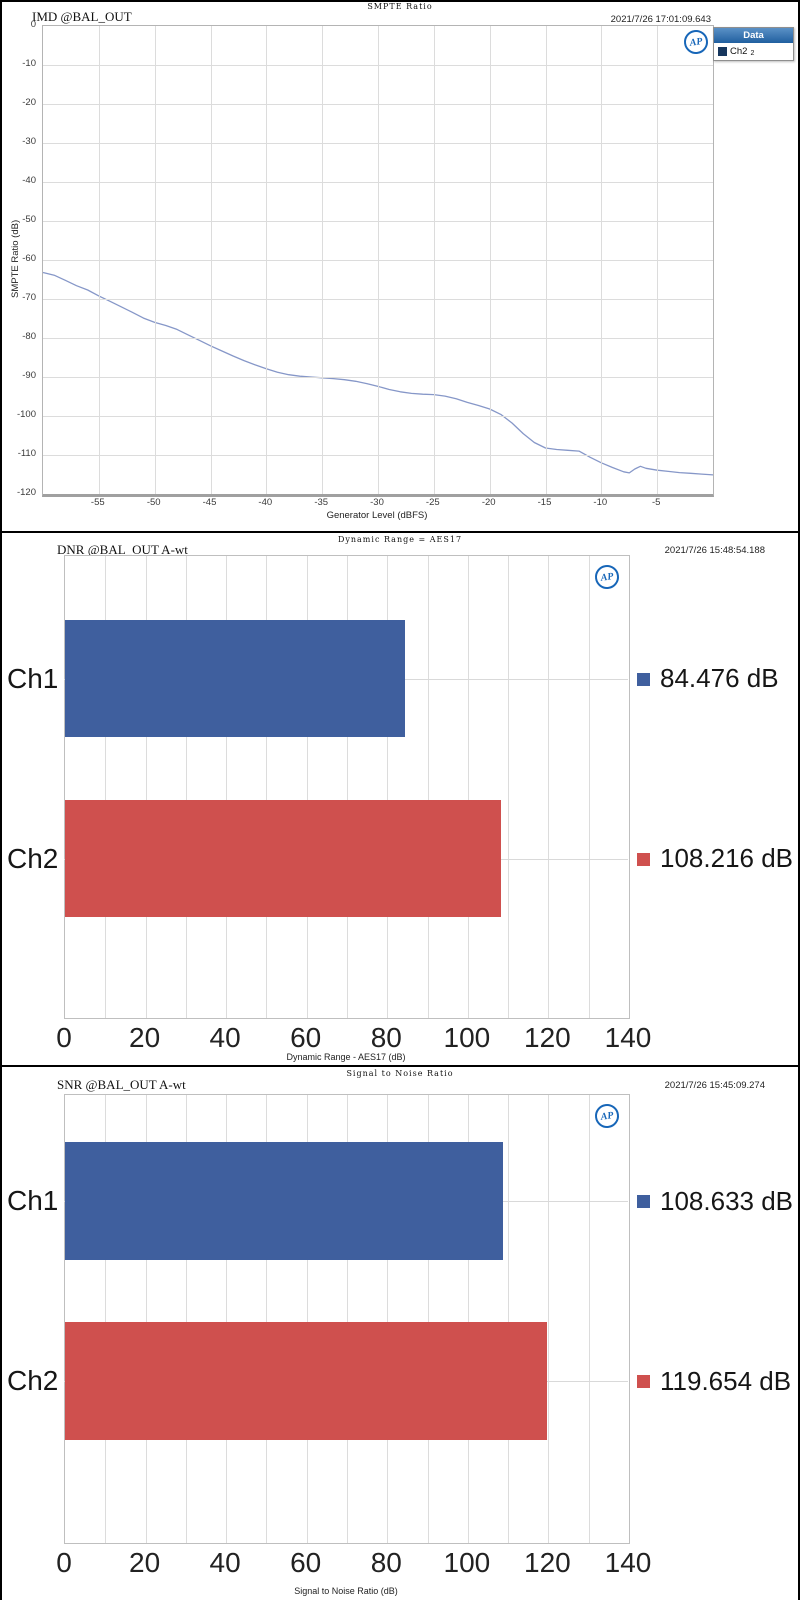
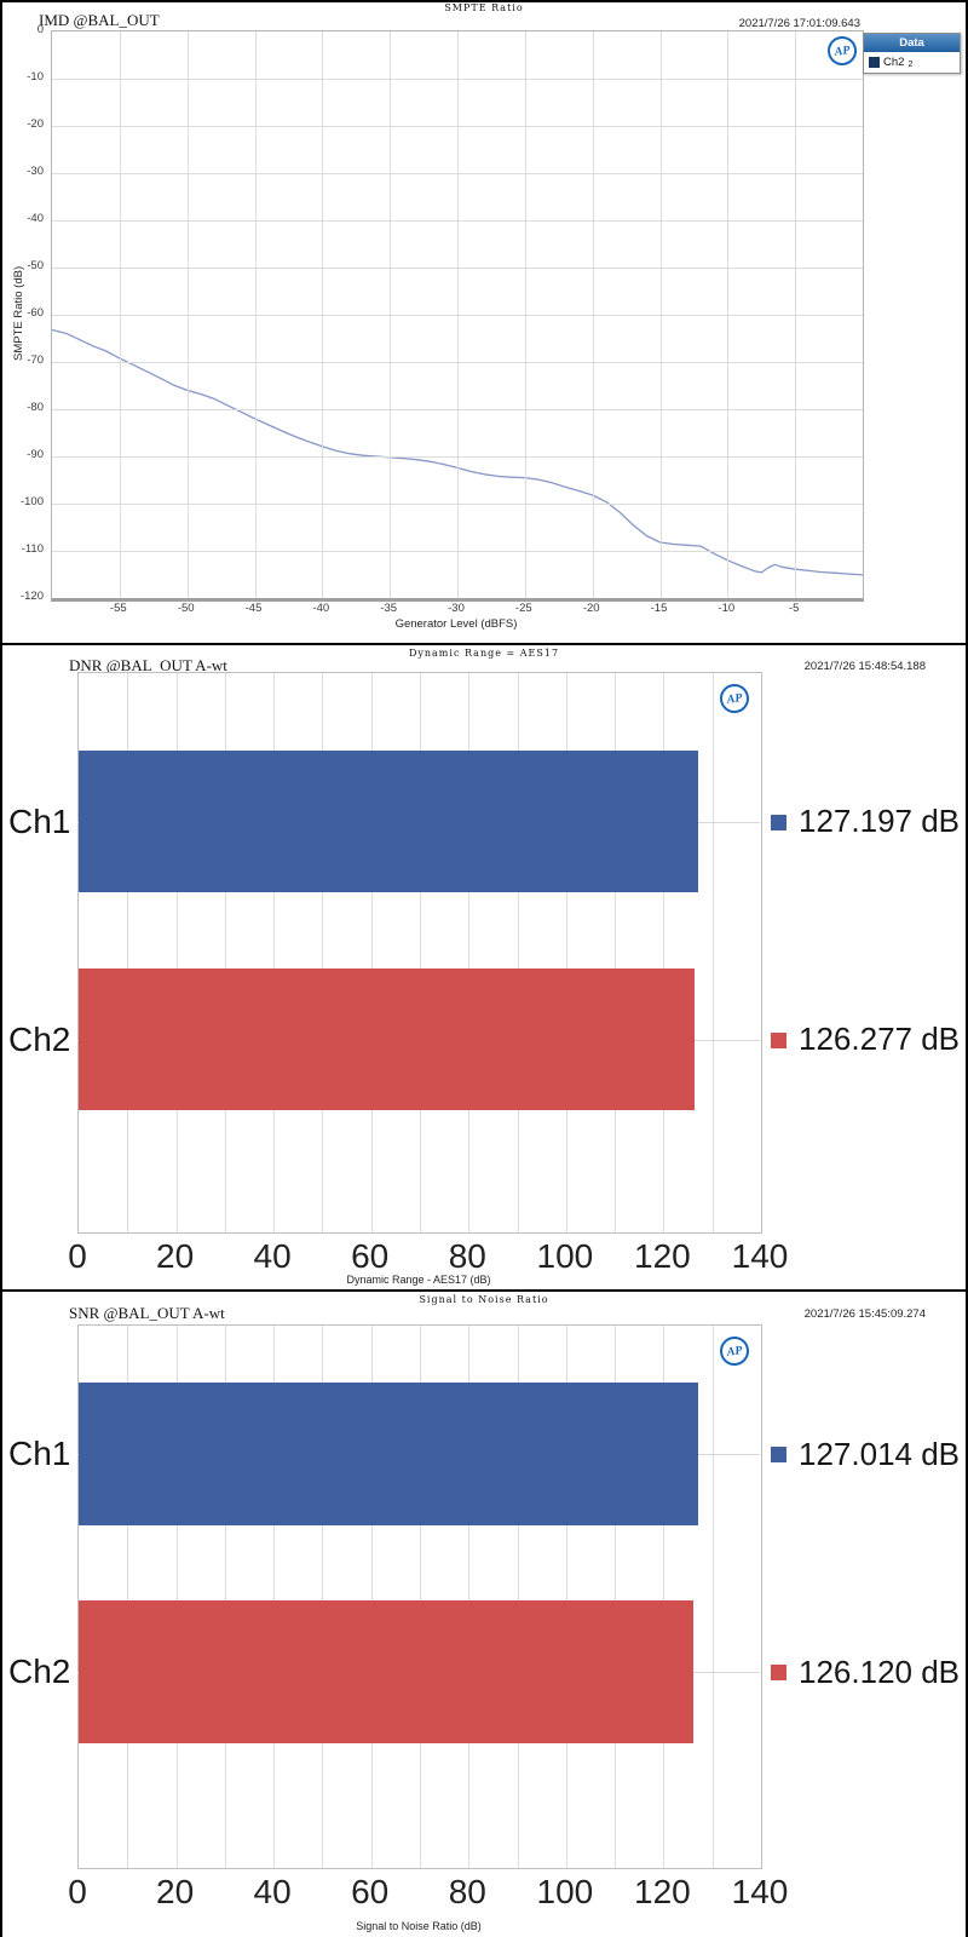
DNR @BAL_OUT A-wt/Ch1: 84.476 -> 127.197
DNR @BAL_OUT A-wt/Ch2: 108.216 -> 126.277
SNR @BAL_OUT A-wt/Ch1: 108.633 -> 127.014
SNR @BAL_OUT A-wt/Ch2: 119.654 -> 126.120
